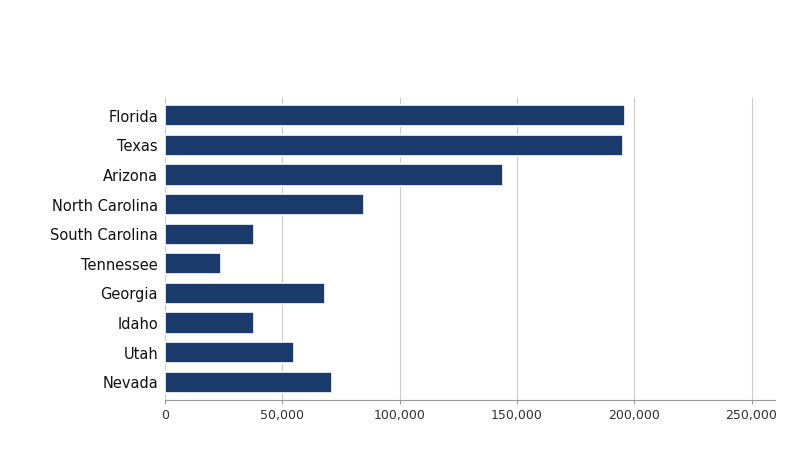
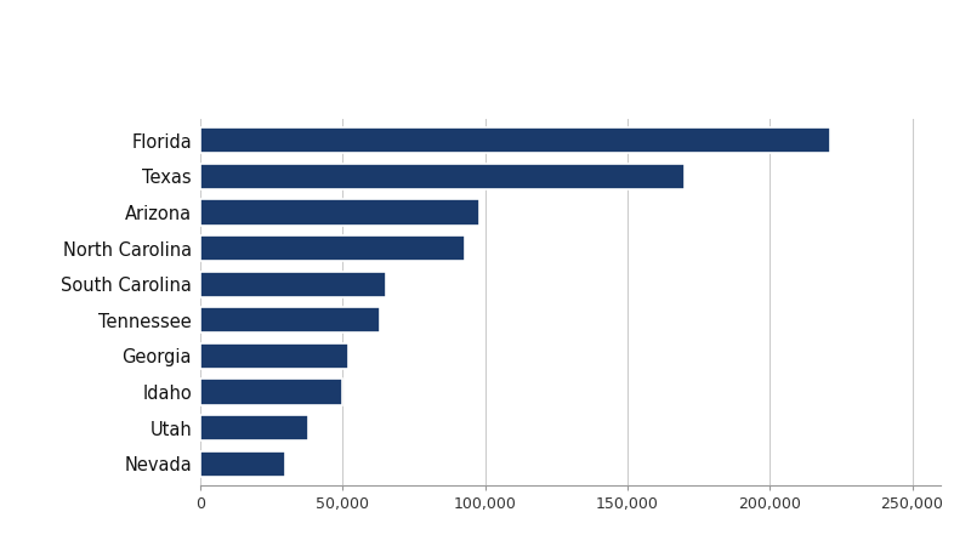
Florida: 196,000 -> 221,000
Texas: 195,000 -> 170,000
Arizona: 144,000 -> 98,000
North Carolina: 85,000 -> 93,000
South Carolina: 38,000 -> 65,000
Tennessee: 24,000 -> 63,000
Georgia: 68,000 -> 52,000
Idaho: 38,000 -> 50,000
Utah: 55,000 -> 38,000
Nevada: 71,000 -> 30,000
